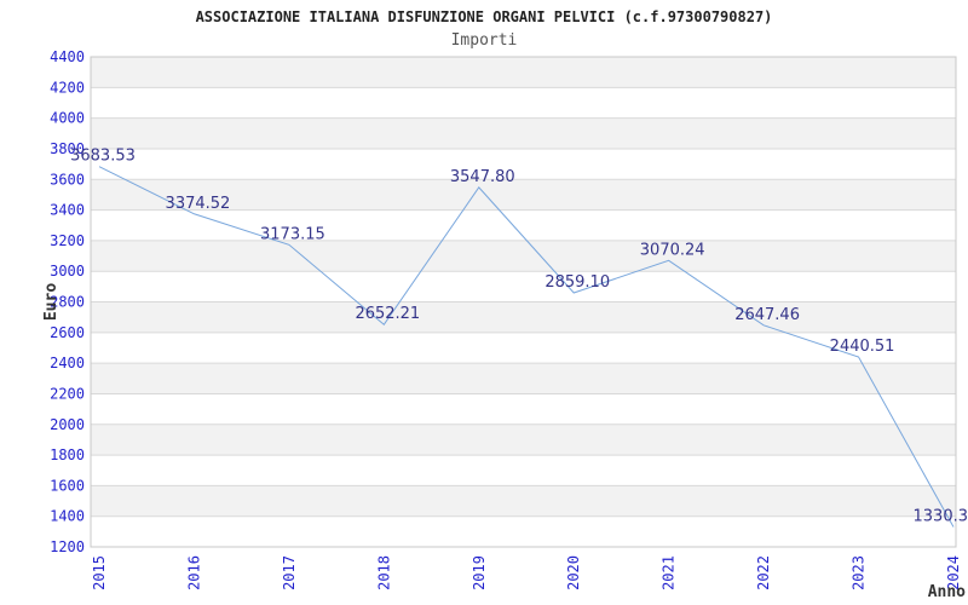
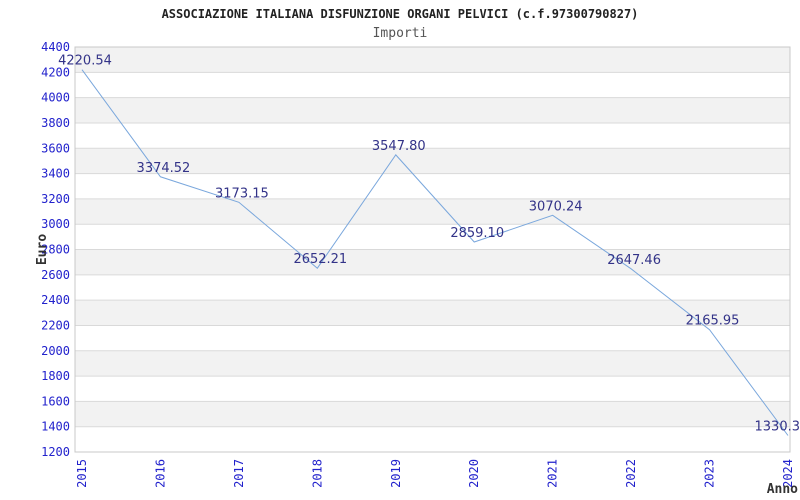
2015: 3683.53 -> 4220.54
2023: 2440.51 -> 2165.95
